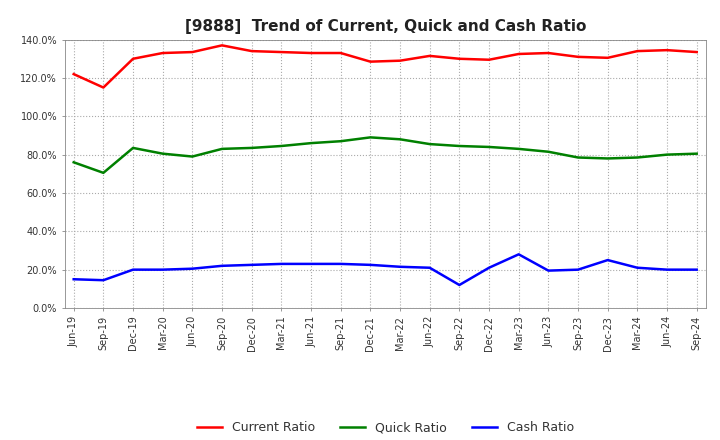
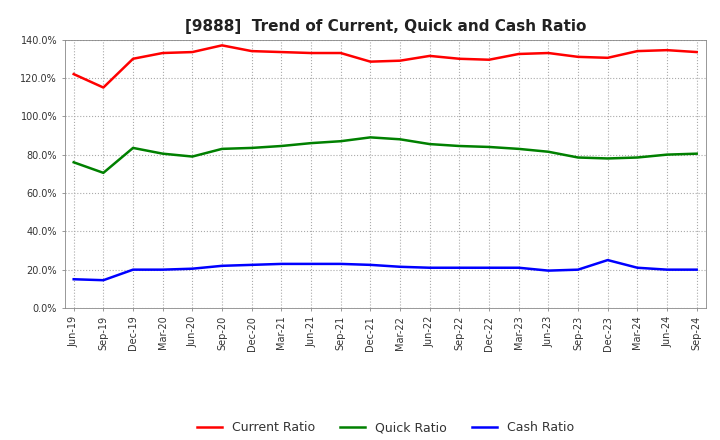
Cash Ratio/Sep-22: 12% -> 21%
Cash Ratio/Mar-23: 28% -> 21%
